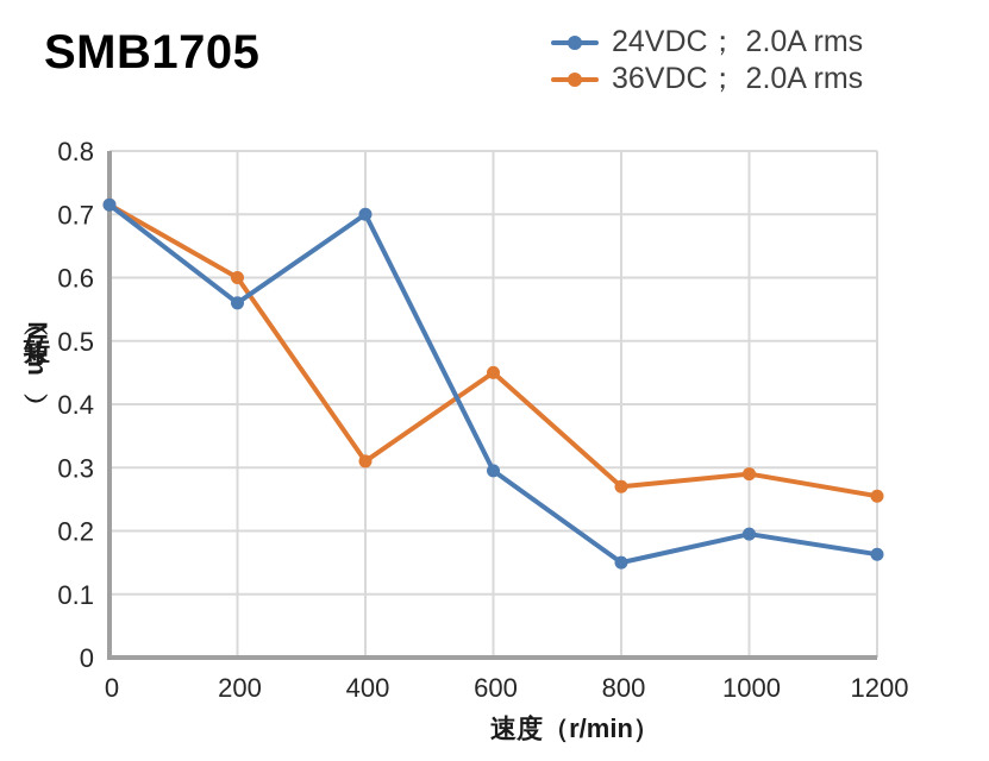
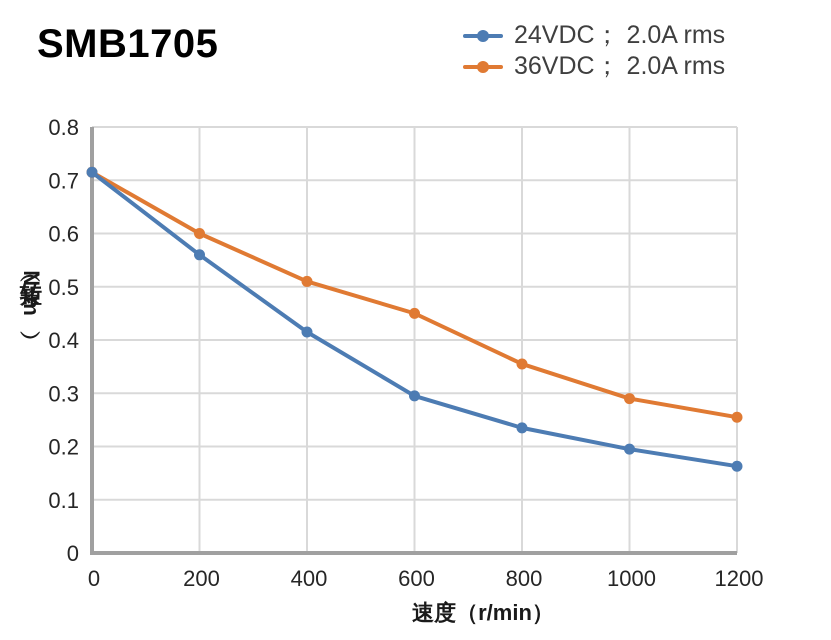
24VDC； 2.0A rms/400: 0.70 -> 0.41
36VDC； 2.0A rms/400: 0.31 -> 0.51
24VDC； 2.0A rms/800: 0.15 -> 0.23
36VDC； 2.0A rms/800: 0.27 -> 0.35
